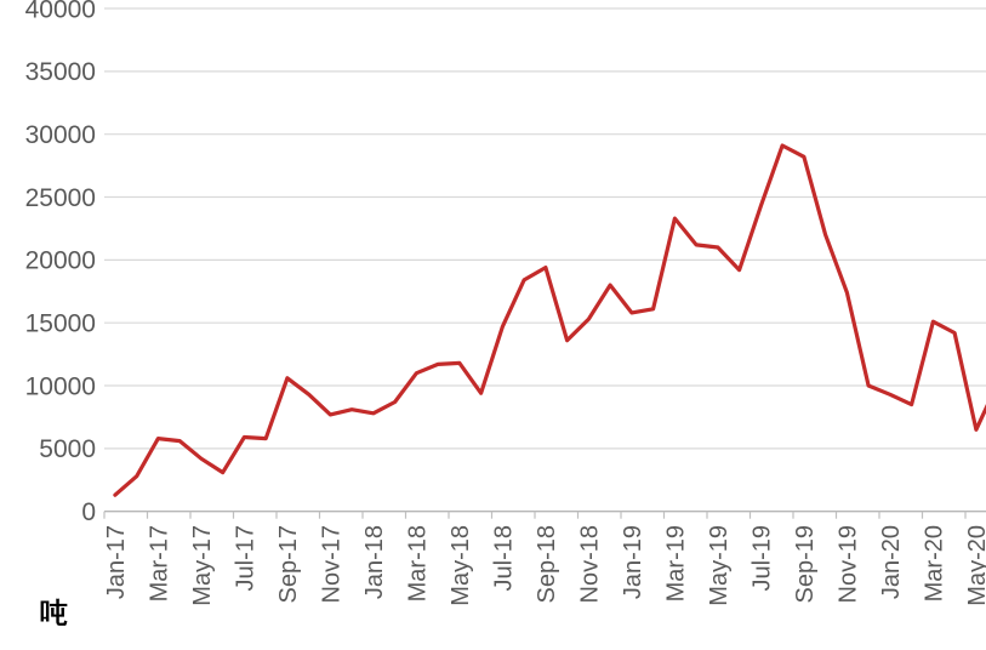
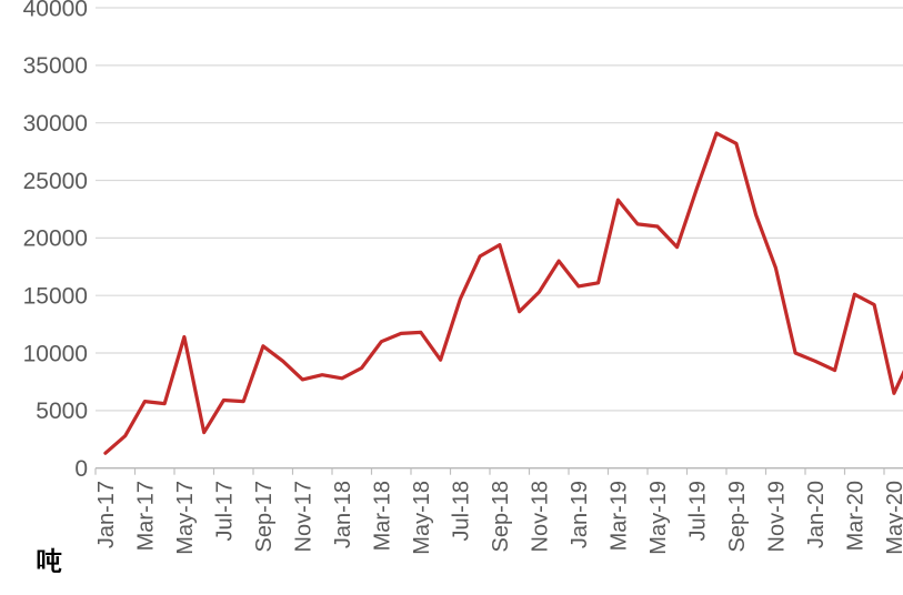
May-17: 4200 -> 11400
